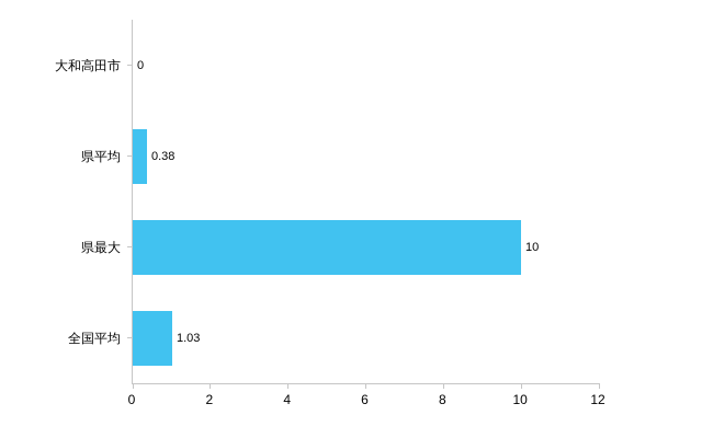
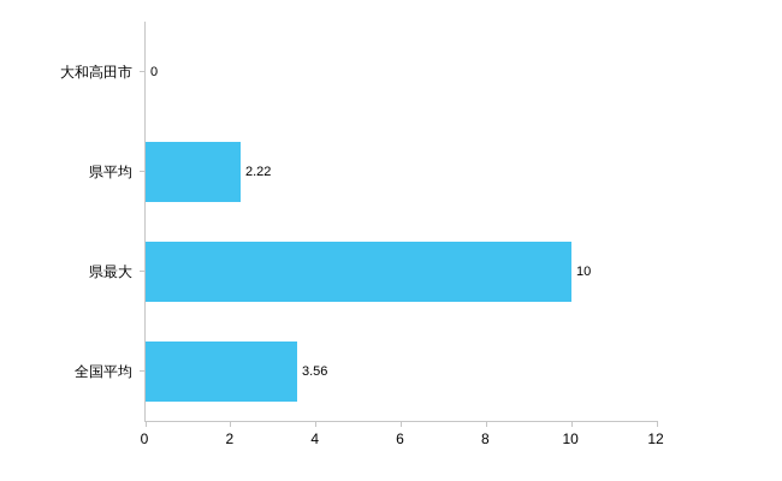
県平均: 0.38 -> 2.22
全国平均: 1.03 -> 3.56
